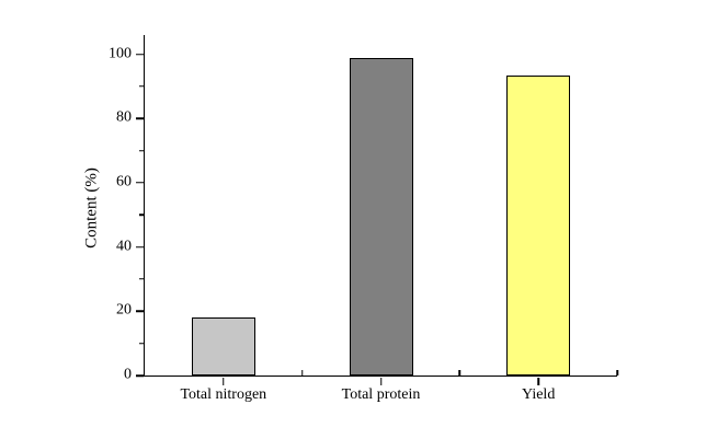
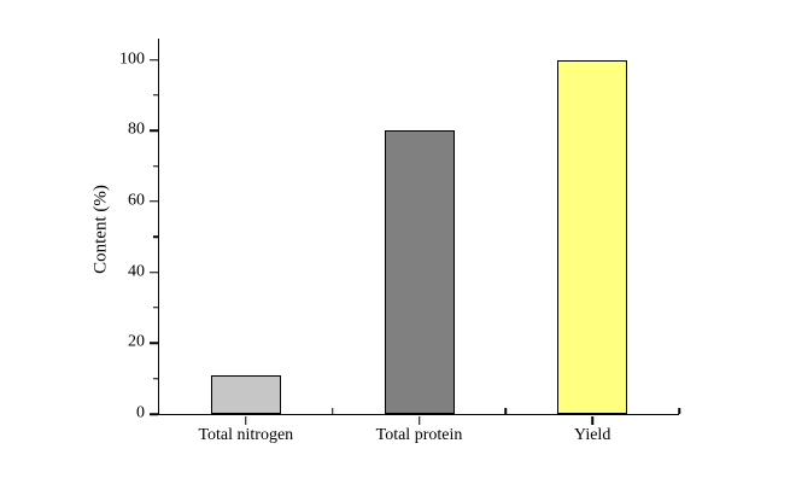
Total nitrogen: 18 -> 11
Total protein: 99 -> 80
Yield: 94 -> 100
